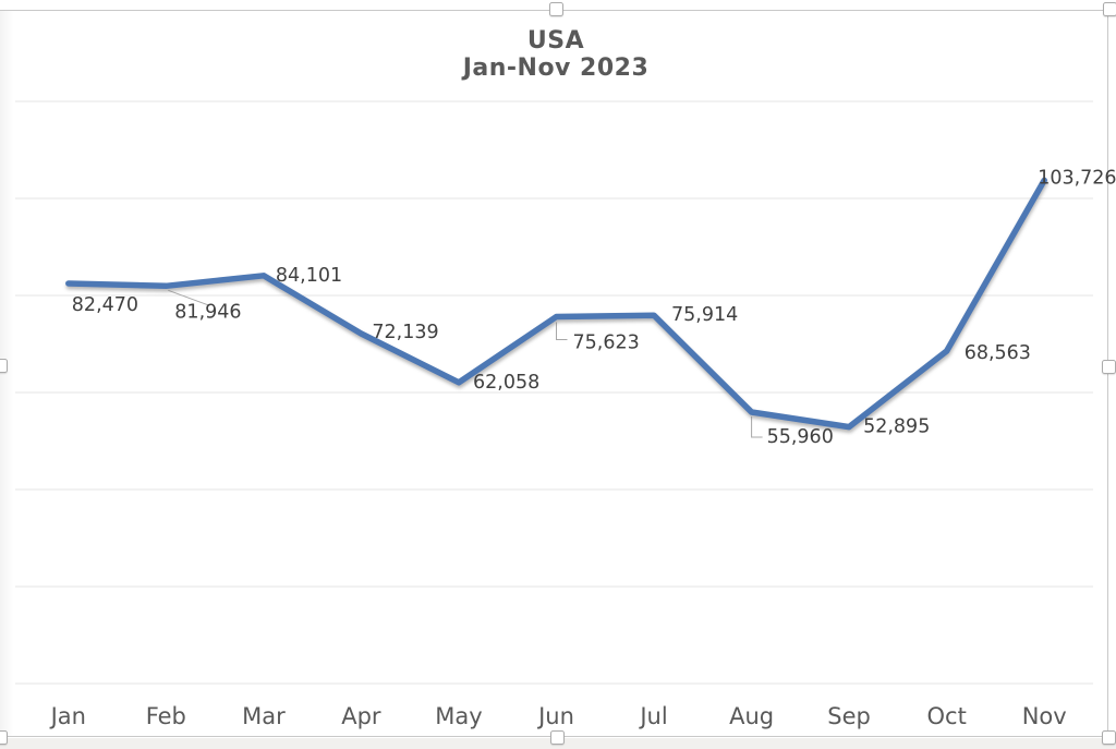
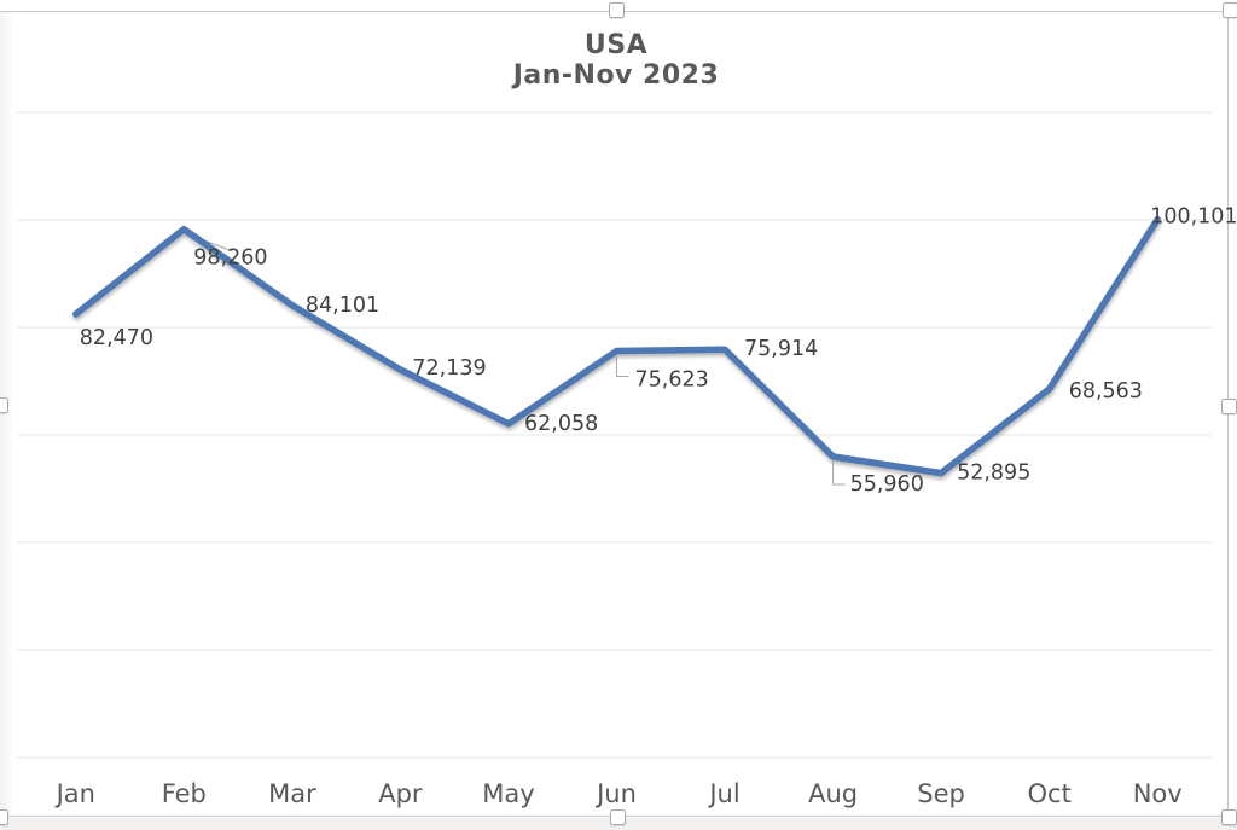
Feb: 81,946 -> 98,260
Nov: 103,726 -> 100,101
